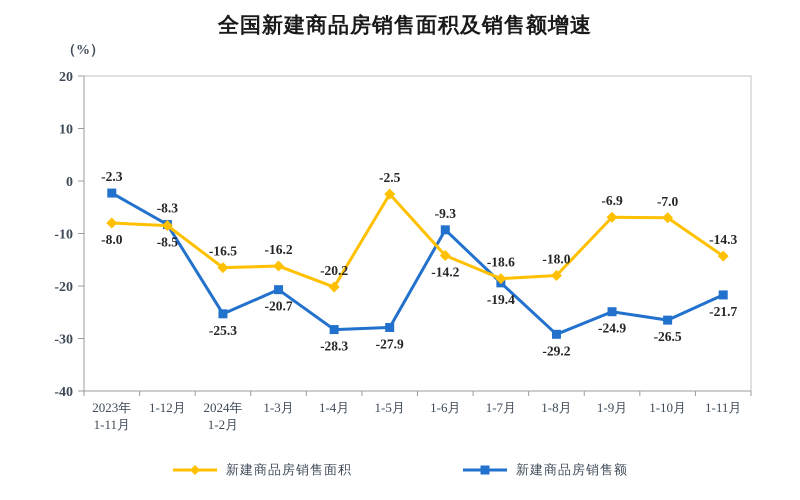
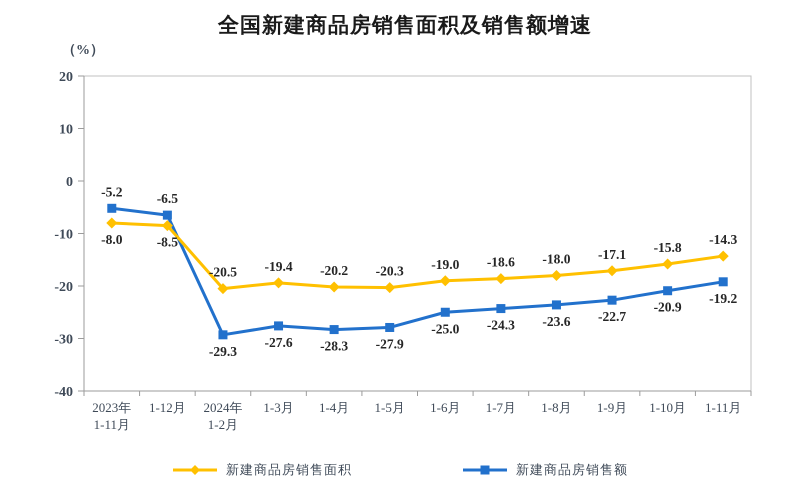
新建商品房销售额/2023年 1-11月: -2.3 -> -5.2
新建商品房销售额/1-12月: -8.3 -> -6.5
新建商品房销售面积/2024年 1-2月: -16.5 -> -20.5
新建商品房销售额/2024年 1-2月: -25.3 -> -29.3
新建商品房销售面积/1-3月: -16.2 -> -19.4
新建商品房销售额/1-3月: -20.7 -> -27.6
新建商品房销售面积/1-5月: -2.5 -> -20.3
新建商品房销售面积/1-6月: -14.2 -> -19.0
新建商品房销售额/1-6月: -9.3 -> -25.0
新建商品房销售额/1-7月: -19.4 -> -24.3
新建商品房销售额/1-8月: -29.2 -> -23.6
新建商品房销售面积/1-9月: -6.9 -> -17.1
新建商品房销售额/1-9月: -24.9 -> -22.7
新建商品房销售面积/1-10月: -7.0 -> -15.8
新建商品房销售额/1-10月: -26.5 -> -20.9
新建商品房销售额/1-11月: -21.7 -> -19.2
